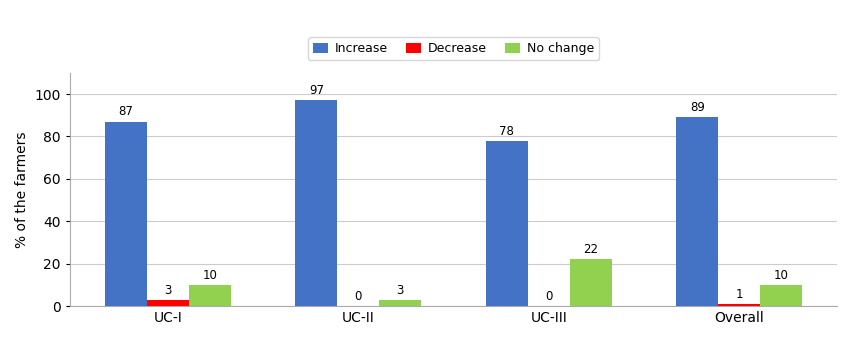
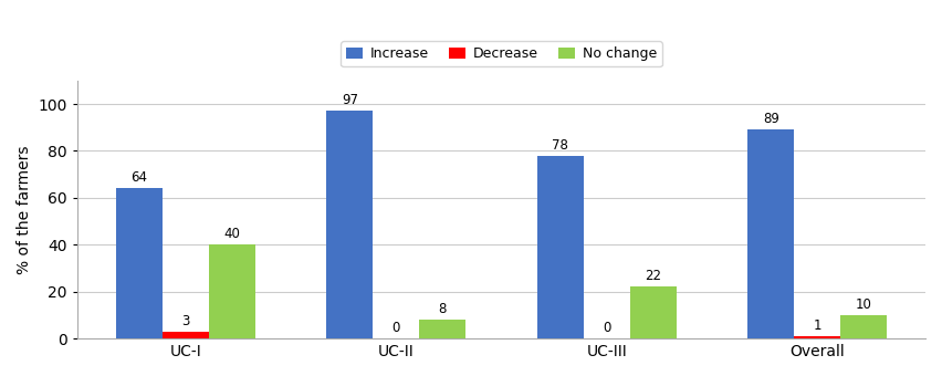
Increase/UC-I: 87 -> 64
No change/UC-I: 10 -> 40
No change/UC-II: 3 -> 8
